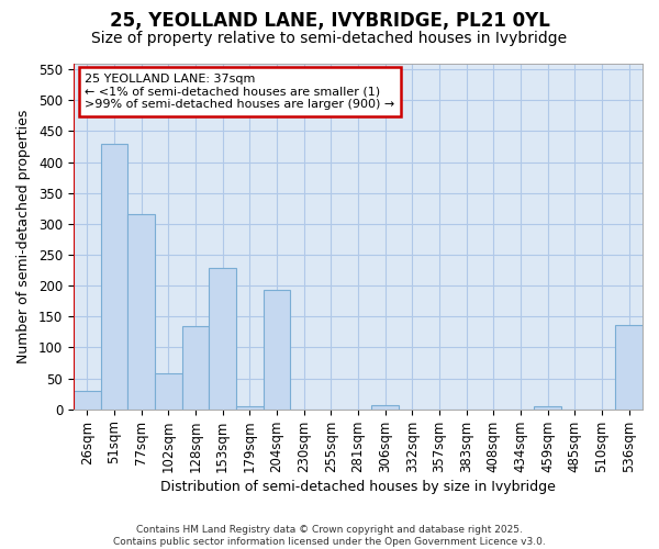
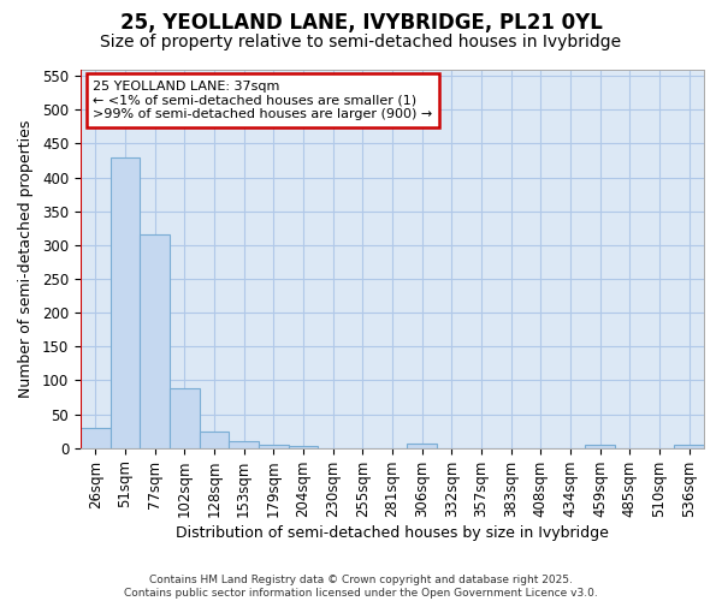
102sqm: 58 -> 88
128sqm: 134 -> 24
153sqm: 228 -> 10
204sqm: 194 -> 3
536sqm: 136 -> 5
